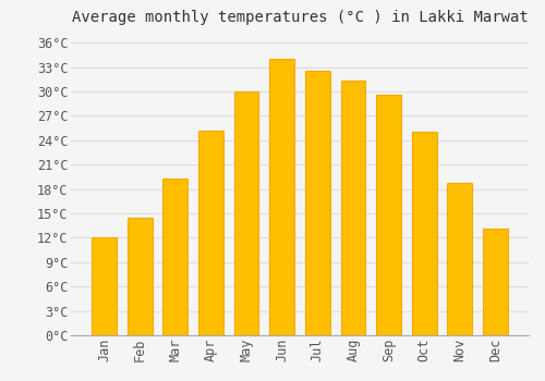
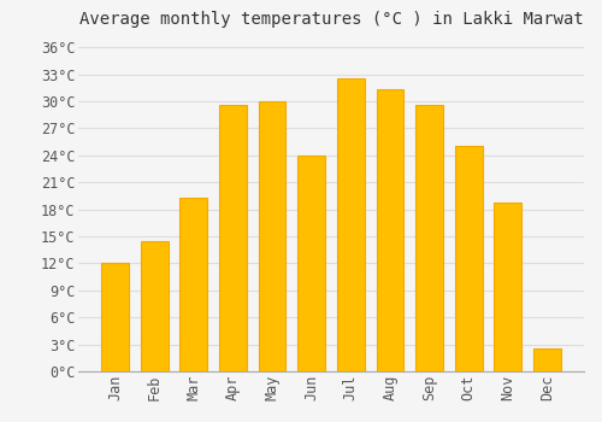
Apr: 25.2°C -> 29.6°C
Jun: 34.0°C -> 24.0°C
Dec: 13.1°C -> 2.6°C
